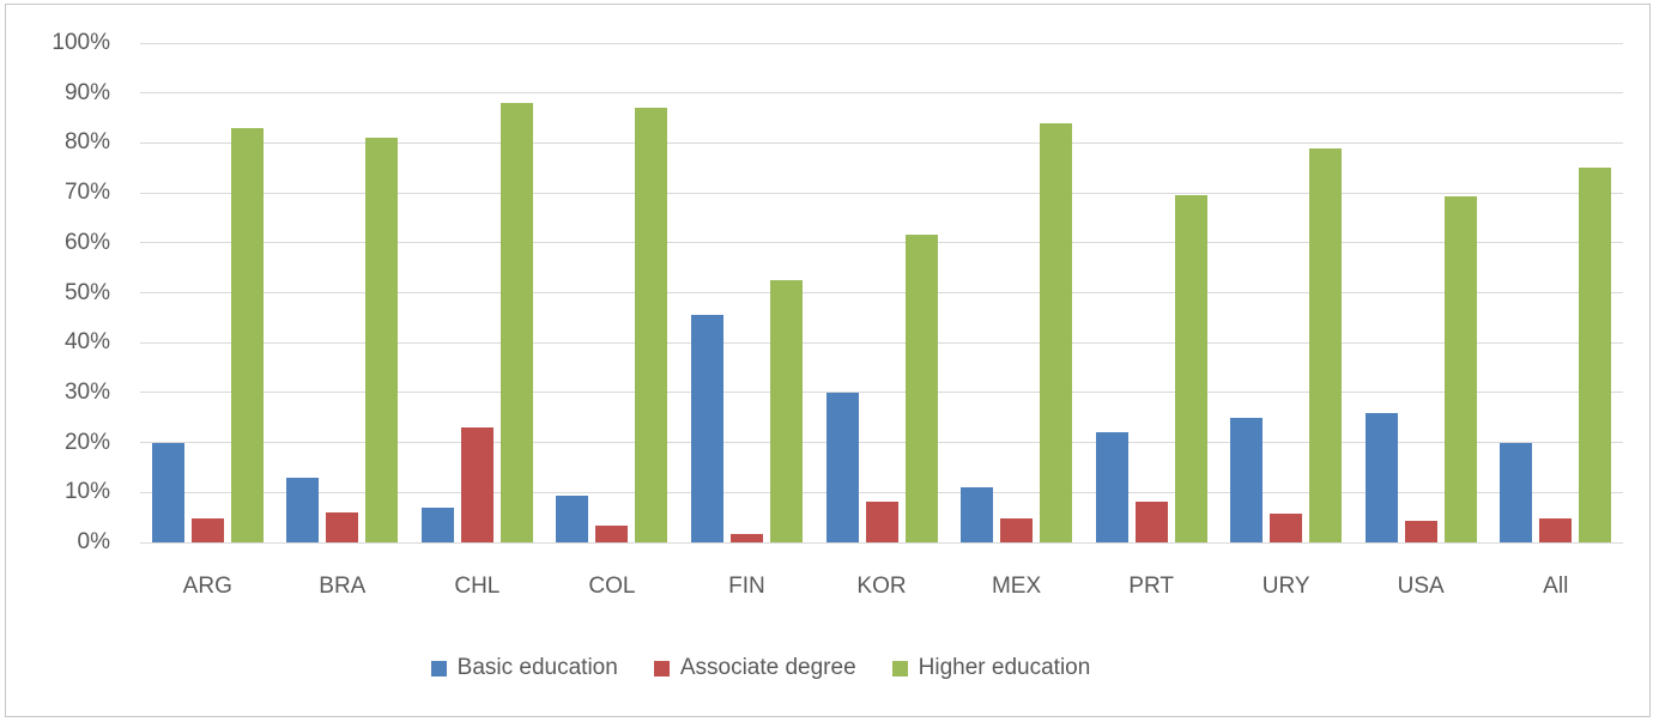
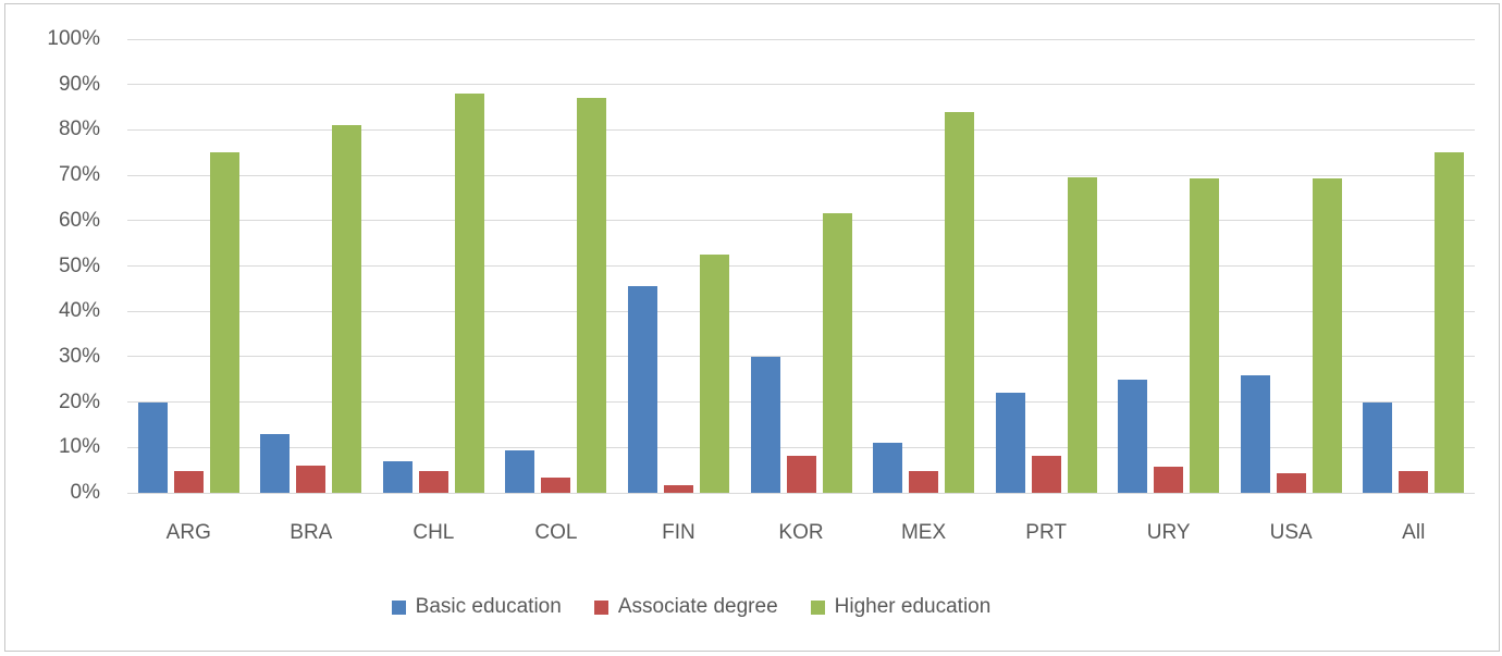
Higher education/ARG: 83% -> 75%
Associate degree/CHL: 23% -> 5%
Higher education/URY: 79% -> 69%
